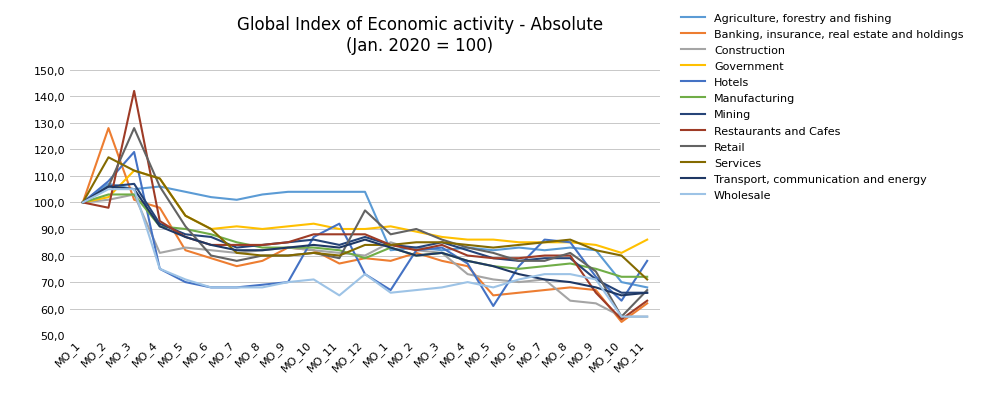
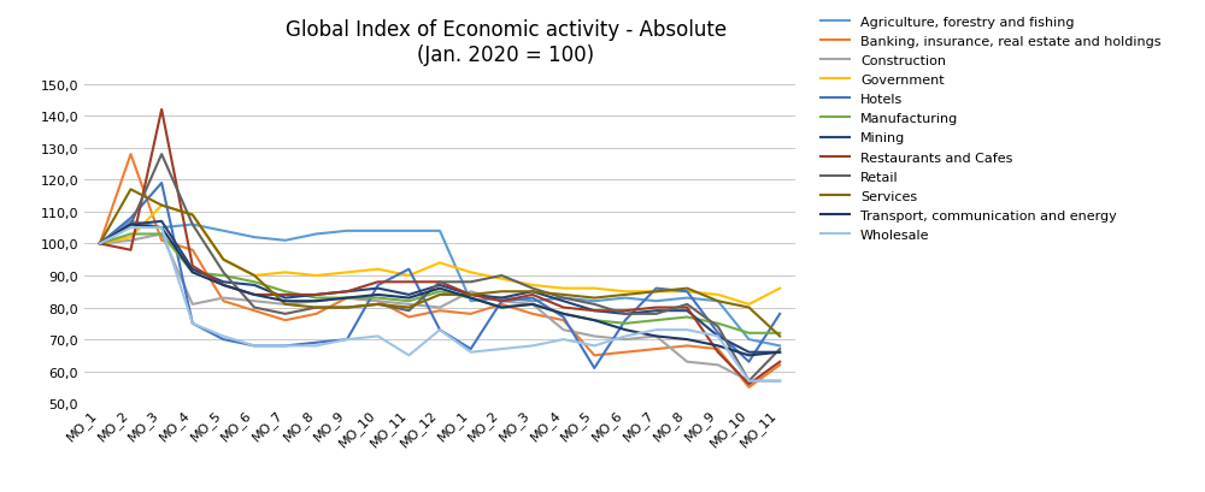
Government/MO_12: 90 -> 94
Manufacturing/MO_12: 79 -> 85
Retail/MO_12: 97 -> 88
